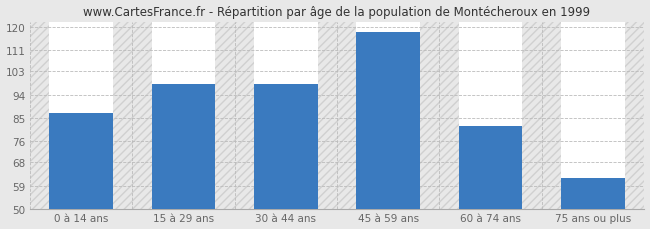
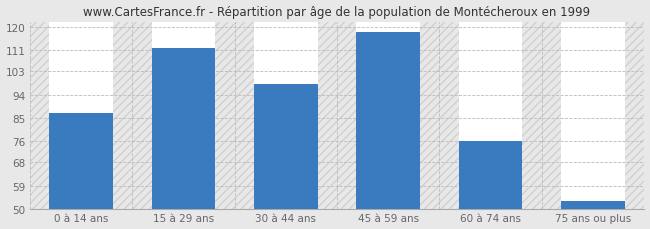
15 à 29 ans: 98 -> 112
60 à 74 ans: 82 -> 76
75 ans ou plus: 62 -> 53
